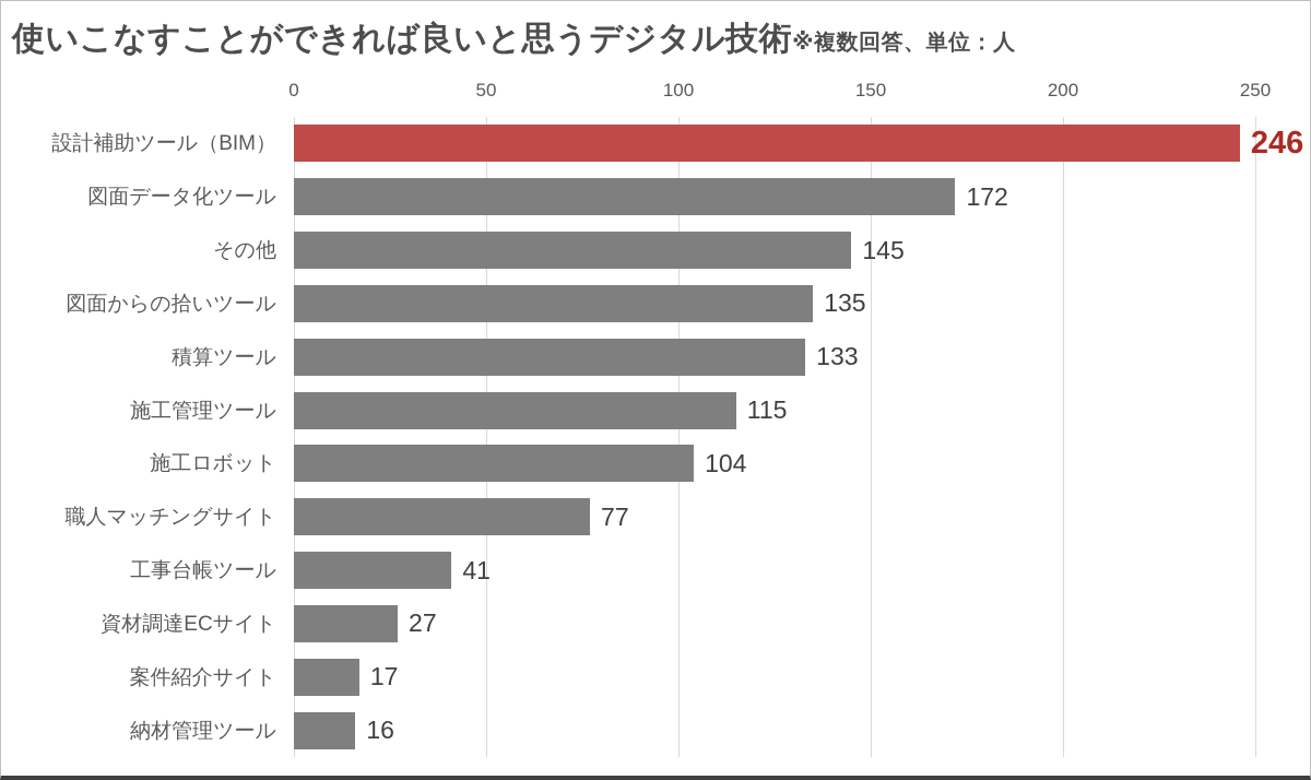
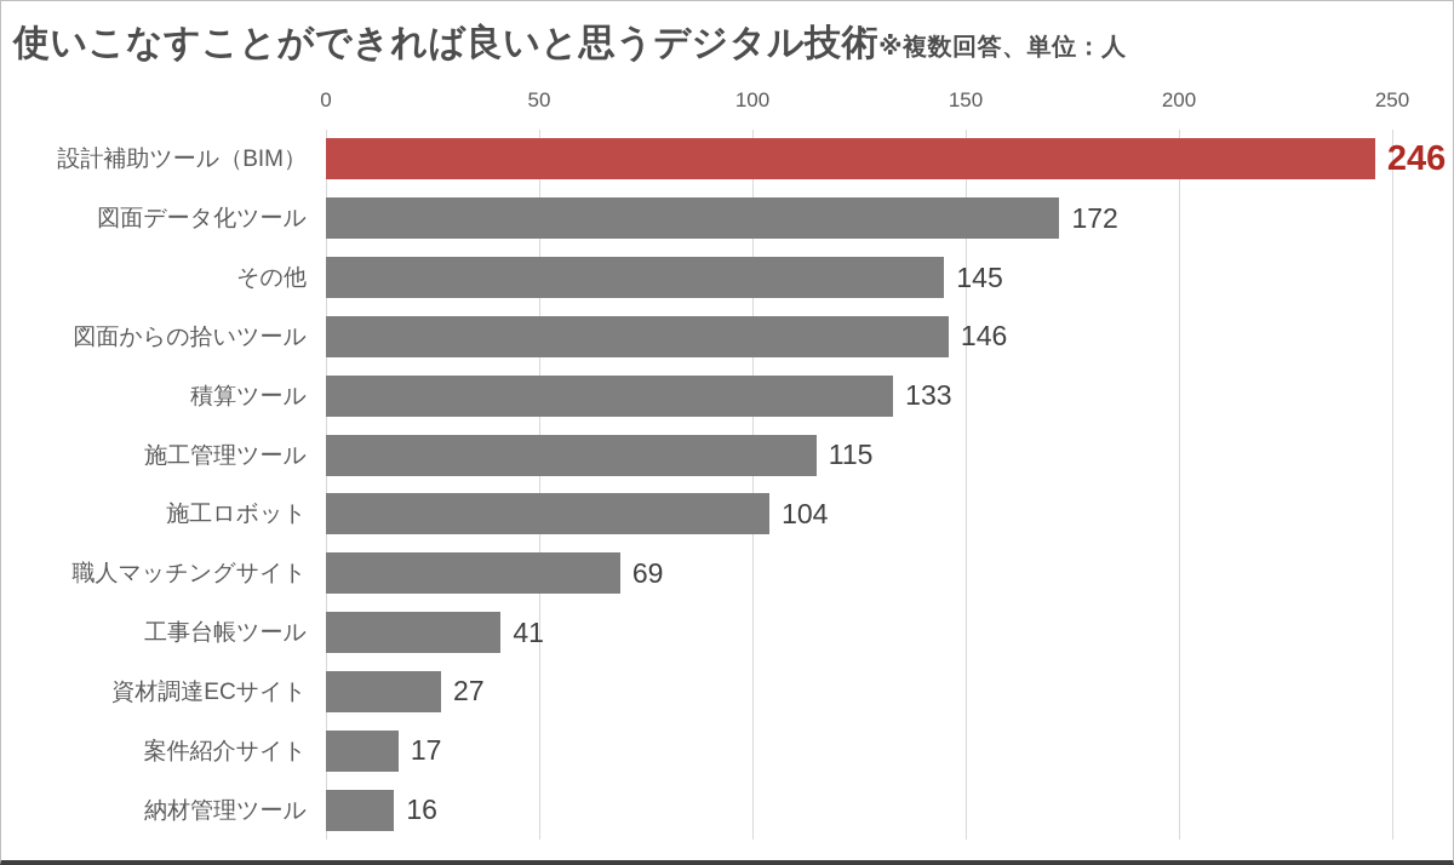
図面からの拾いツール: 135 -> 146
職人マッチングサイト: 77 -> 69
